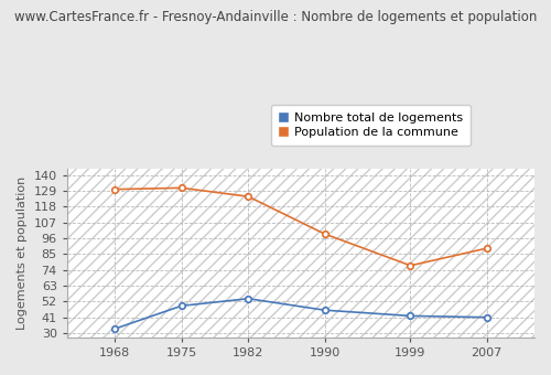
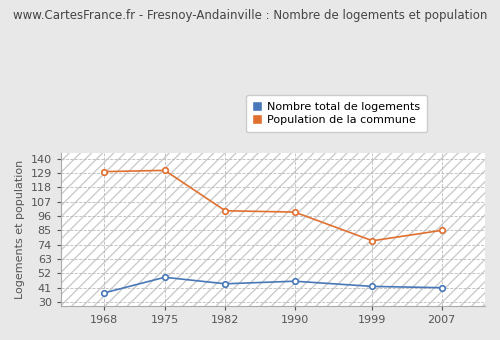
Nombre total de logements/1968: 33 -> 37
Nombre total de logements/1982: 54 -> 44
Population de la commune/1982: 125 -> 100
Population de la commune/2007: 89 -> 85
